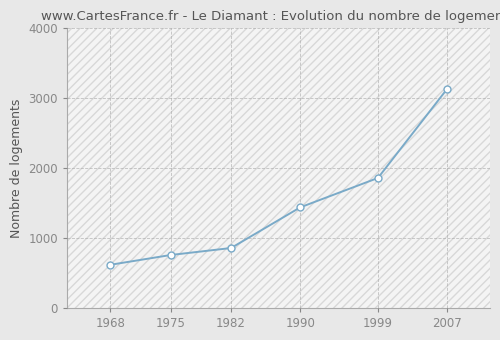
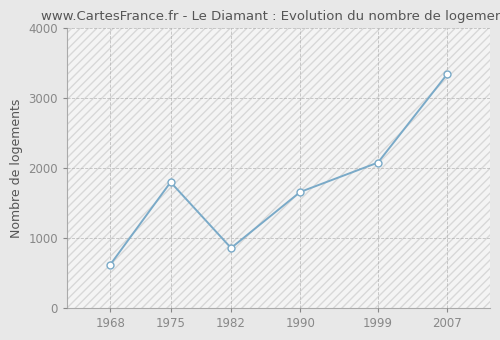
1975: 760 -> 1800
1990: 1440 -> 1660
1999: 1860 -> 2080
2007: 3130 -> 3340
